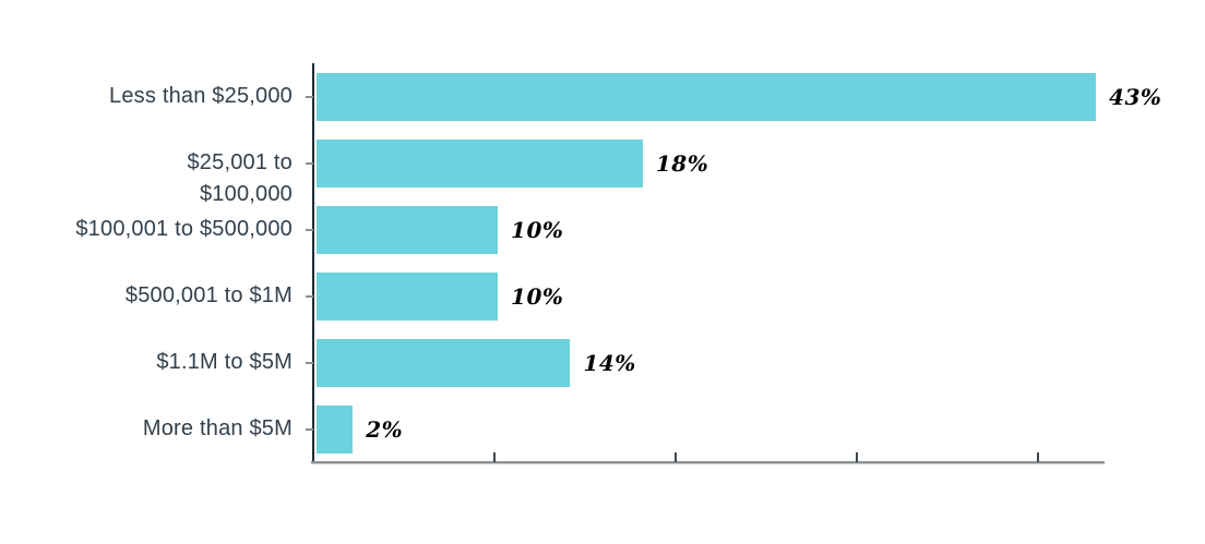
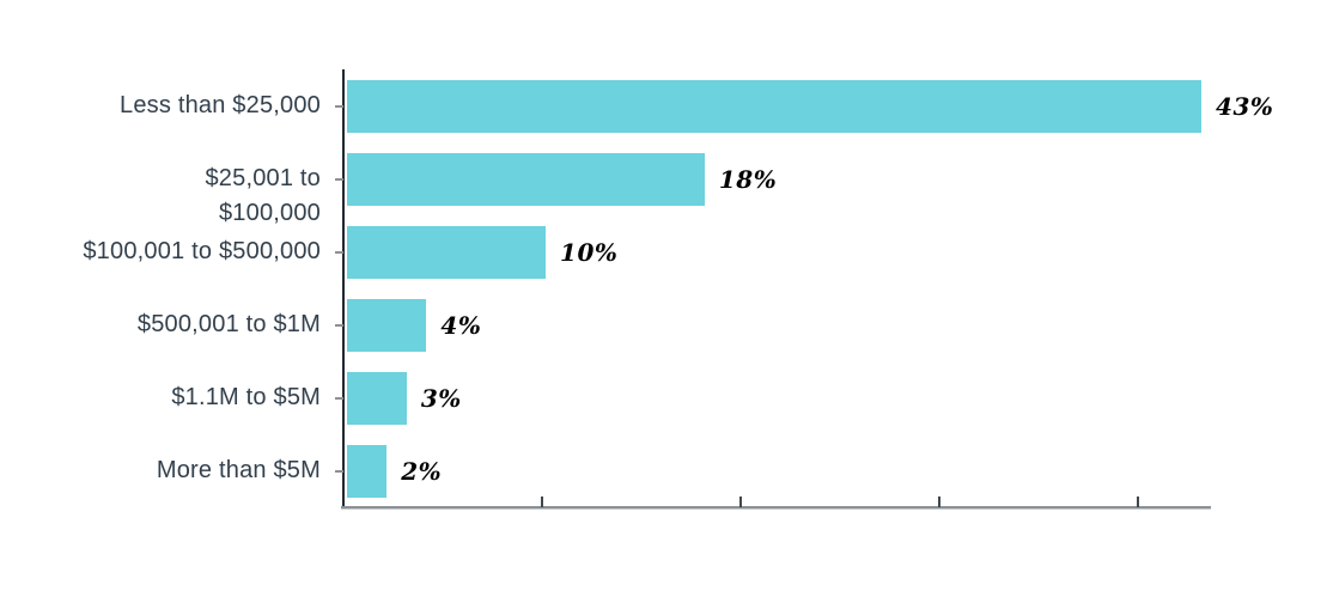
$500,001 to $1M: 10% -> 4%
$1.1M to $5M: 14% -> 3%
